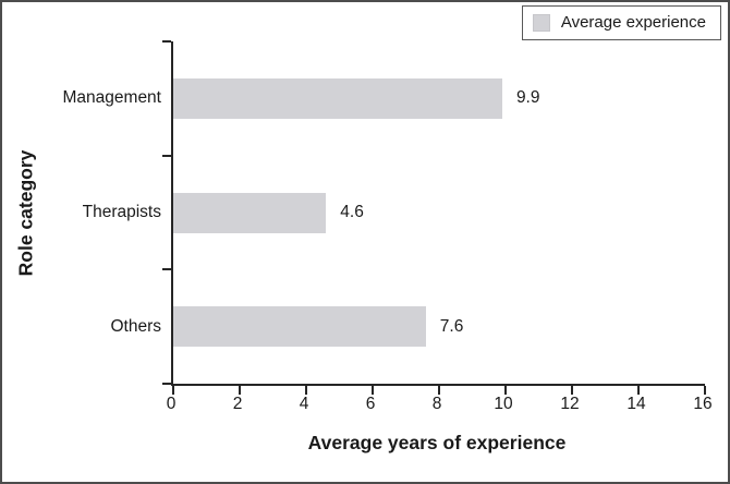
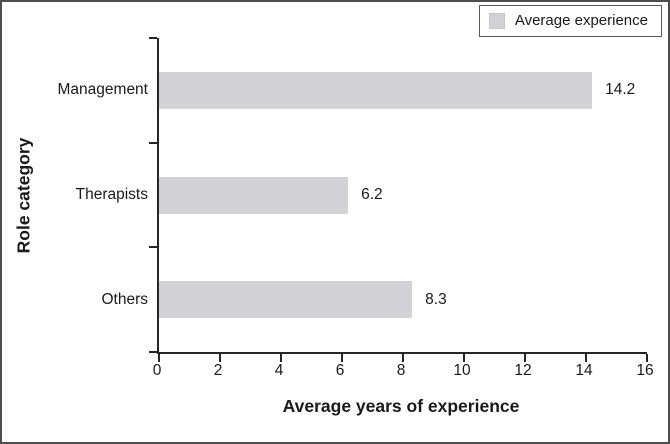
Management: 9.9 -> 14.2
Therapists: 4.6 -> 6.2
Others: 7.6 -> 8.3
